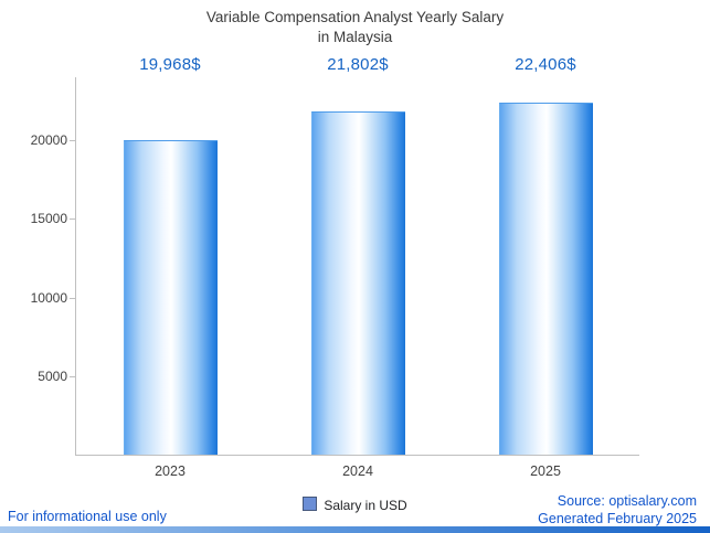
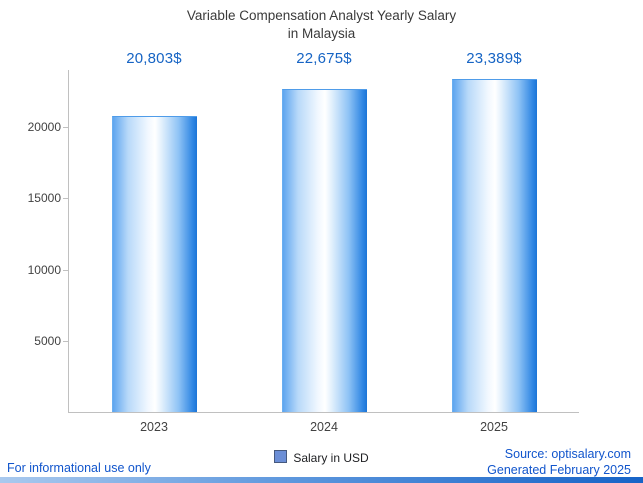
2023: 19,968 -> 20,803
2024: 21,802 -> 22,675
2025: 22,406 -> 23,389
